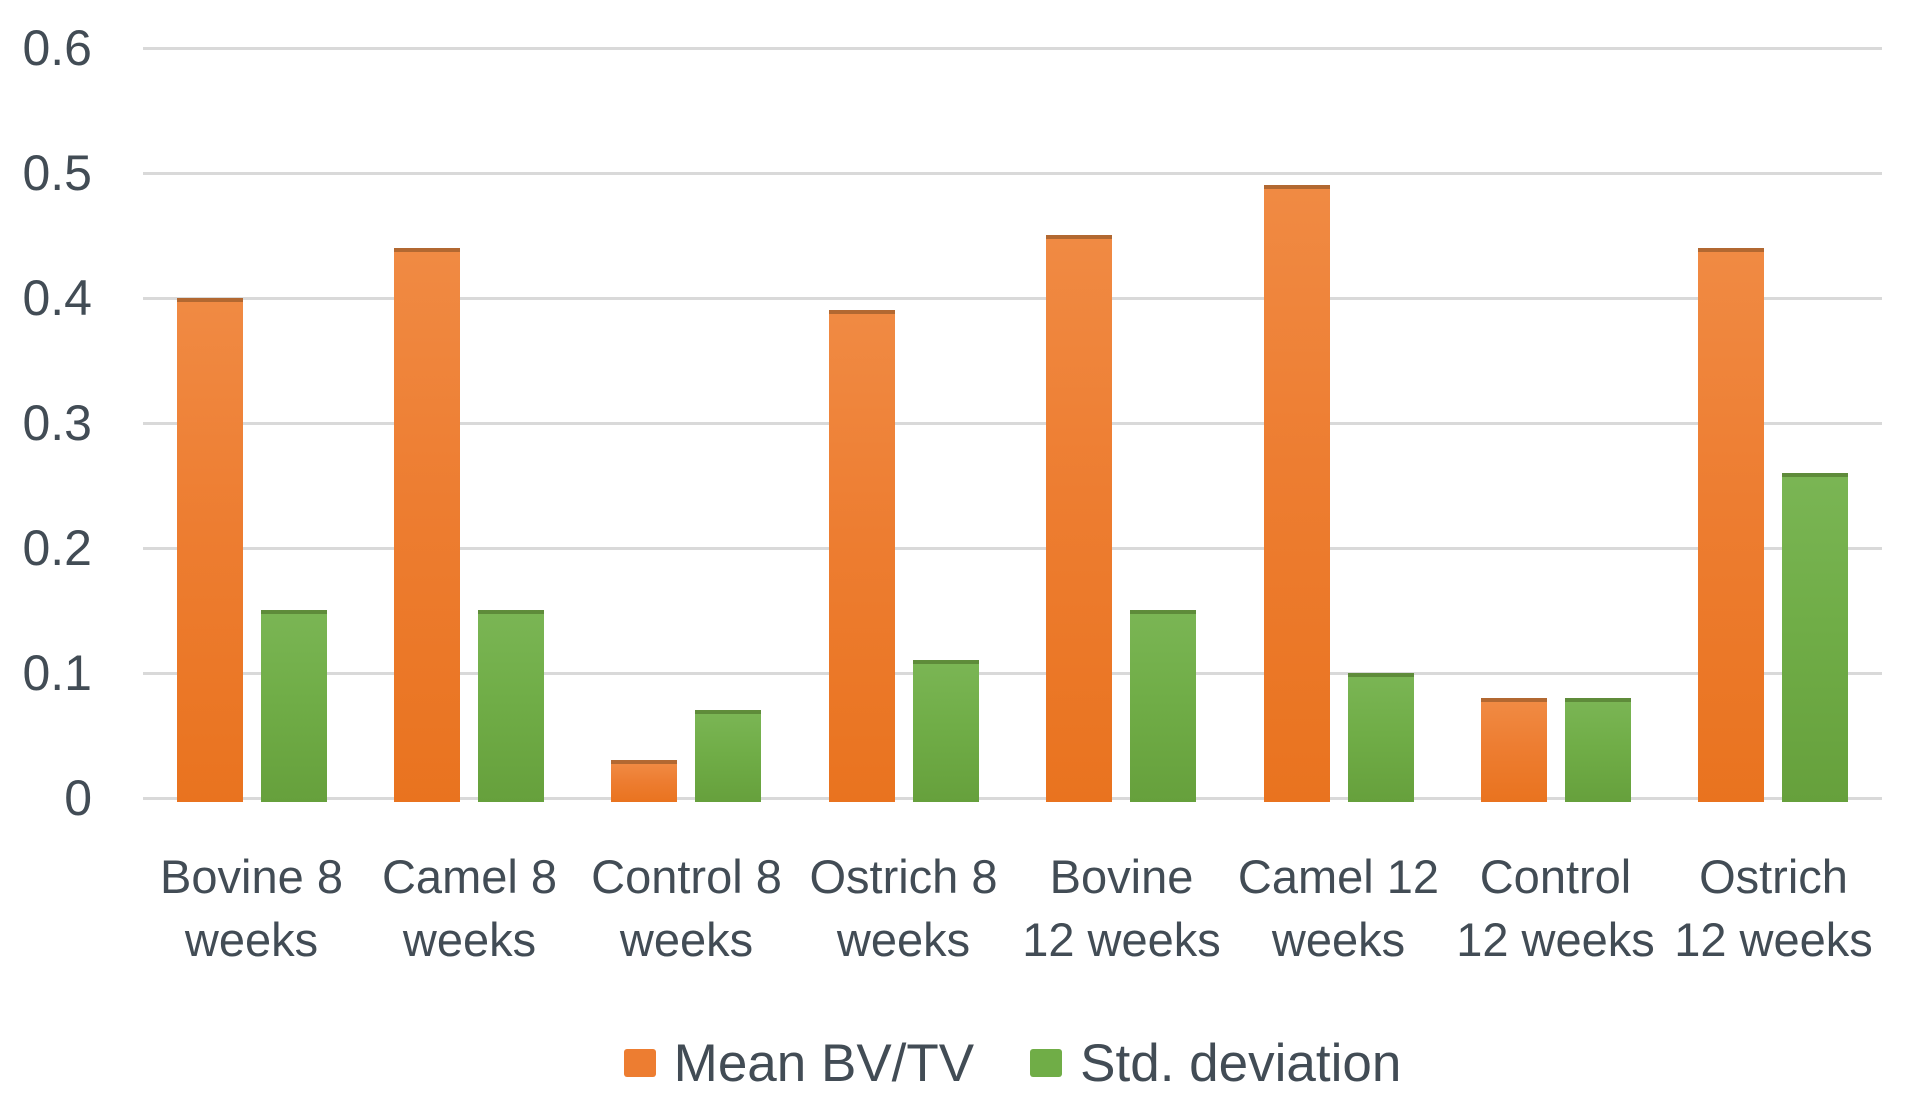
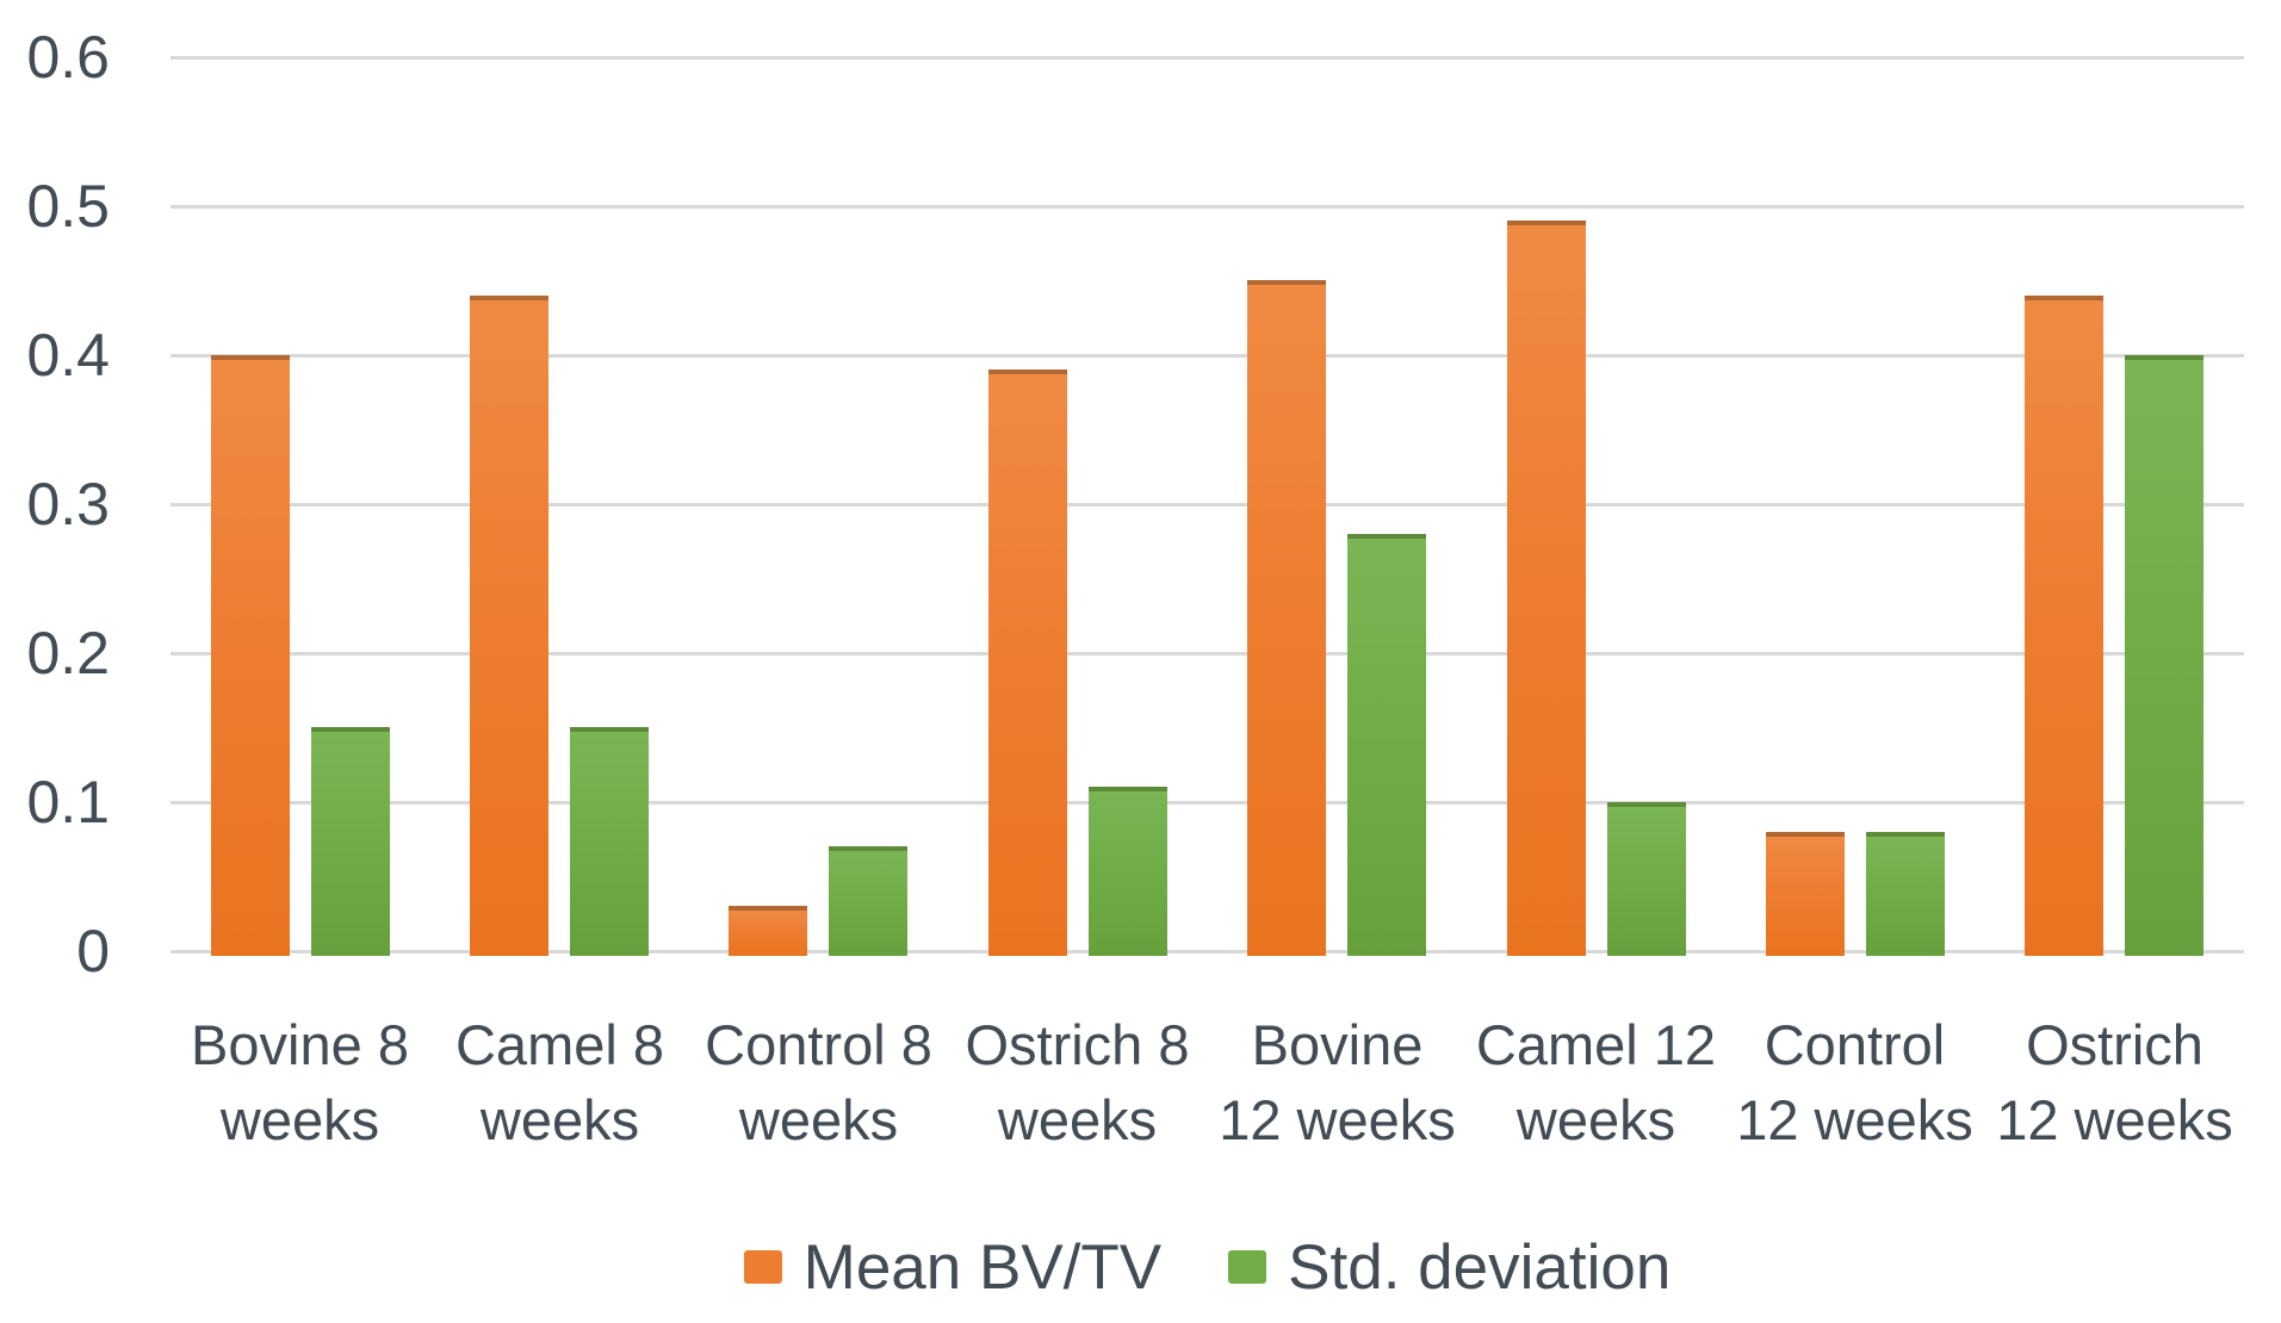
Std. deviation/Bovine 12 weeks: 0.15 -> 0.28
Std. deviation/Ostrich 12 weeks: 0.26 -> 0.40
